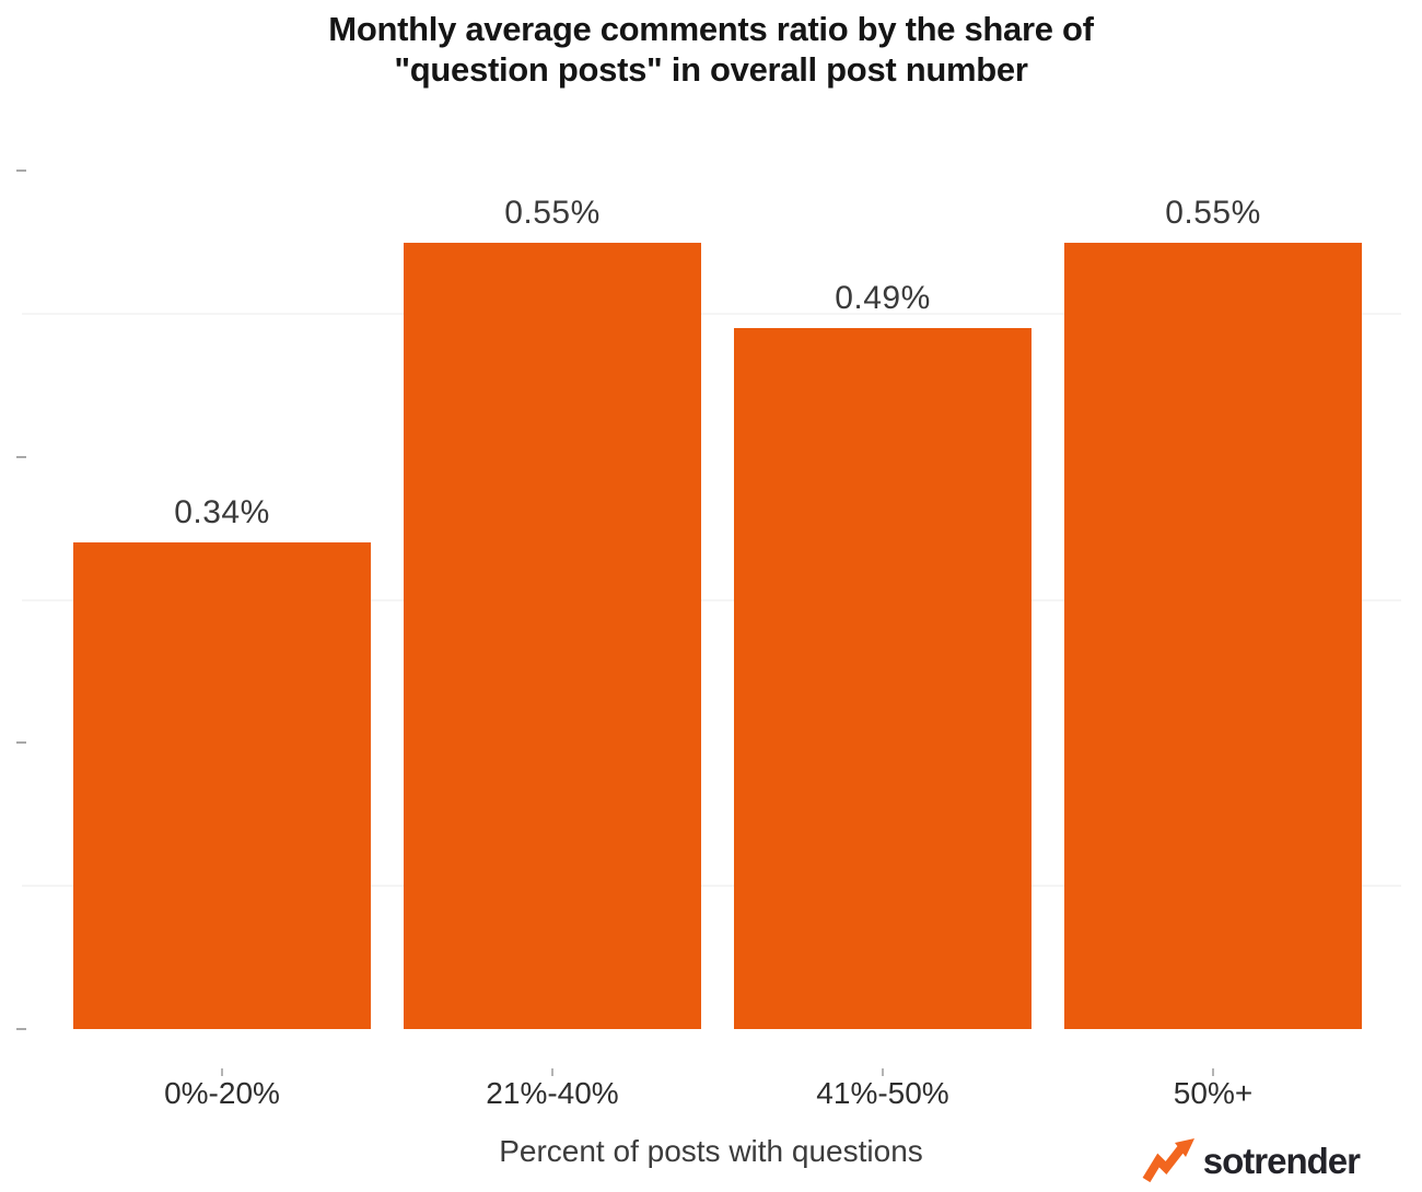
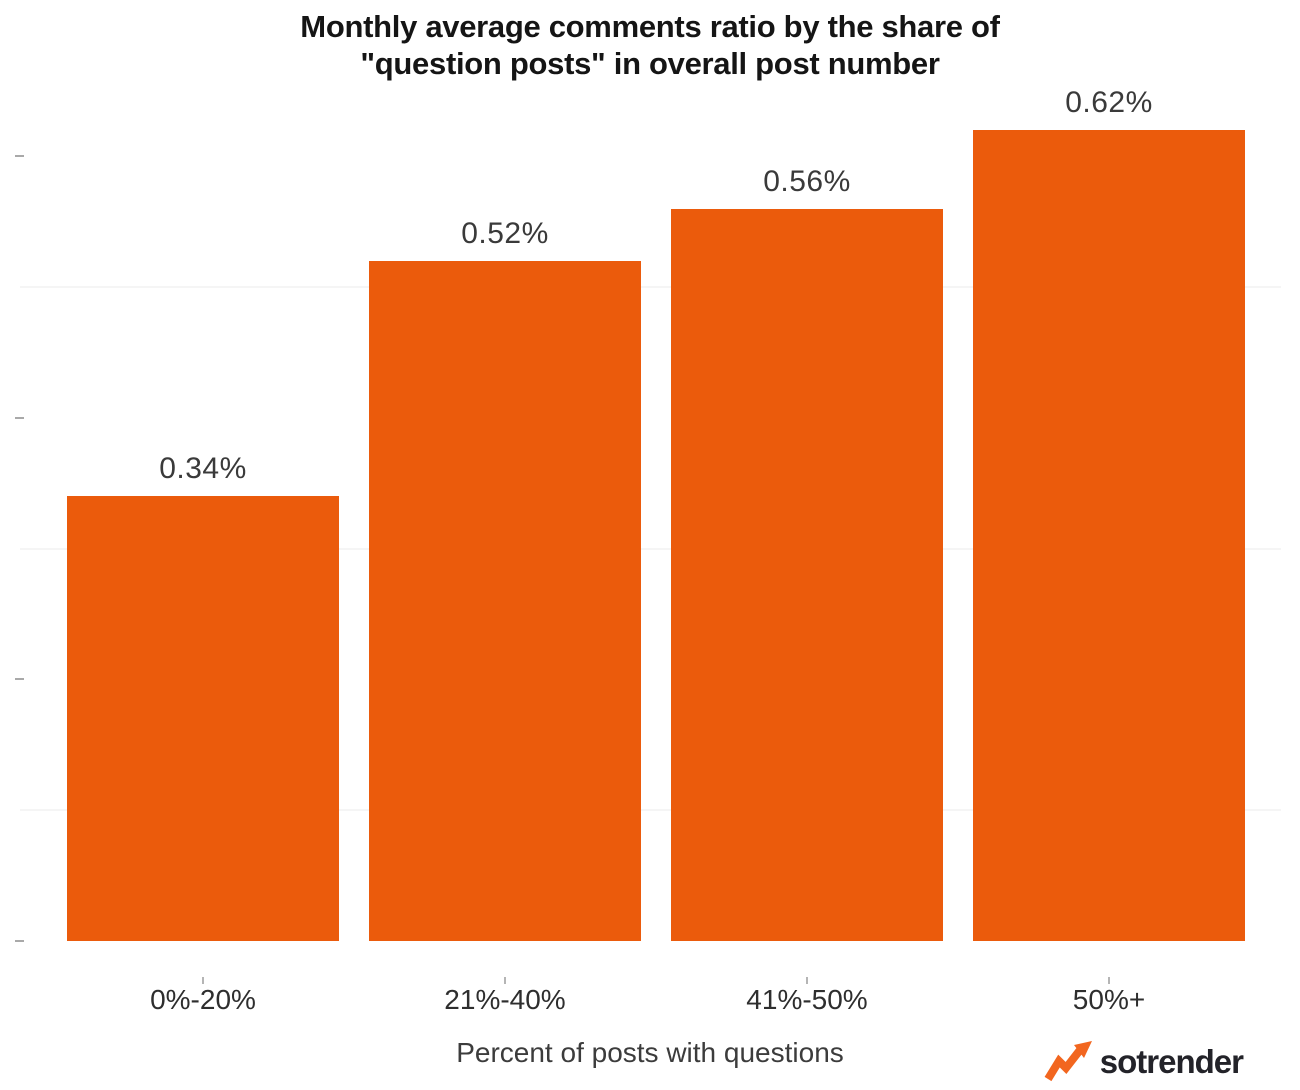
21%-40%: 0.55% -> 0.52%
41%-50%: 0.49% -> 0.56%
50%+: 0.55% -> 0.62%
